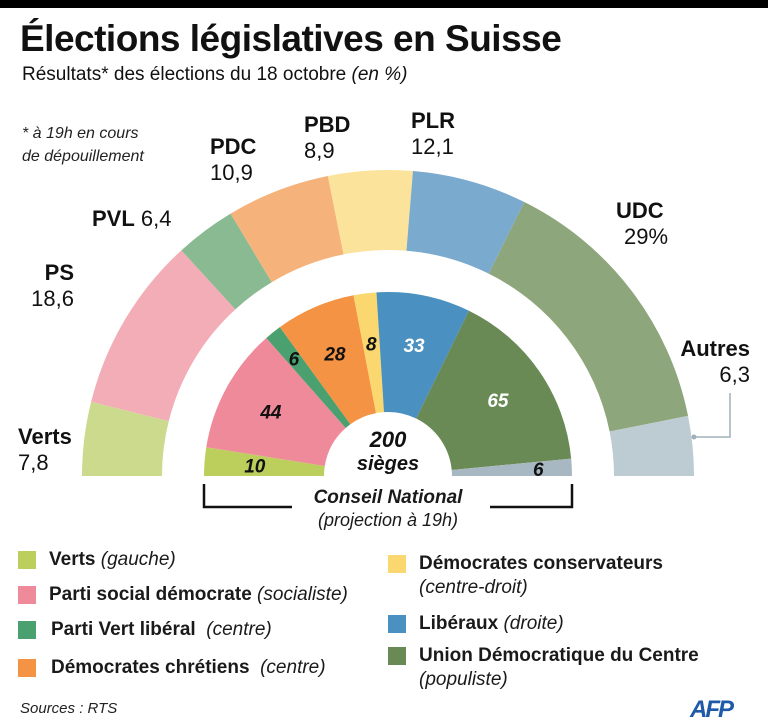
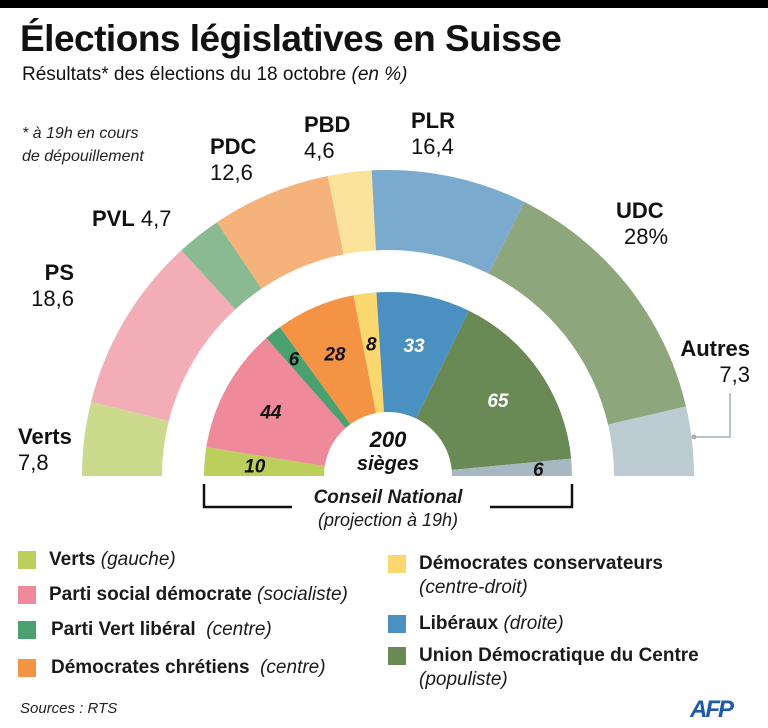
Résultats* des élections du 18 octobre (en %)/PVL: 6,4 -> 4,7
Résultats* des élections du 18 octobre (en %)/PDC: 10,9 -> 12,6
Résultats* des élections du 18 octobre (en %)/PBD: 8,9 -> 4,6
Résultats* des élections du 18 octobre (en %)/PLR: 12,1 -> 16,4
Résultats* des élections du 18 octobre (en %)/UDC: 29% -> 28%
Résultats* des élections du 18 octobre (en %)/Autres: 6,3 -> 7,3
